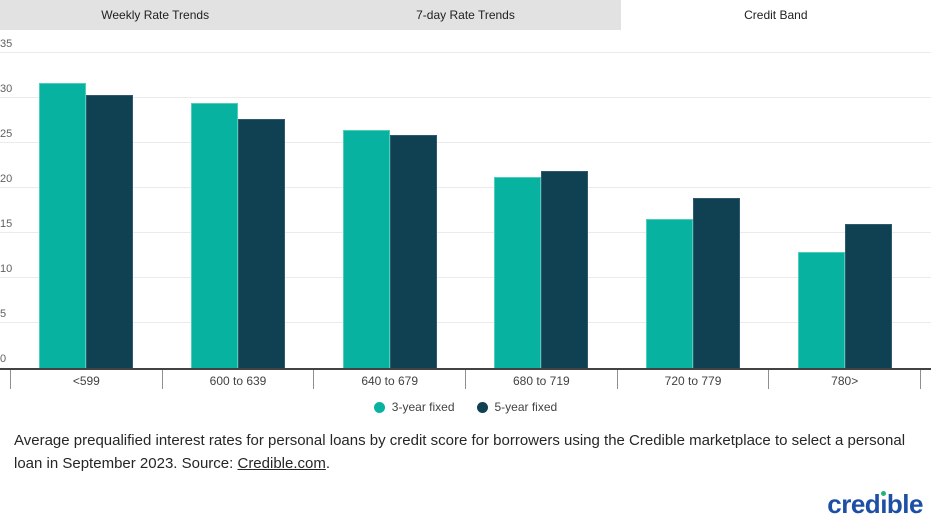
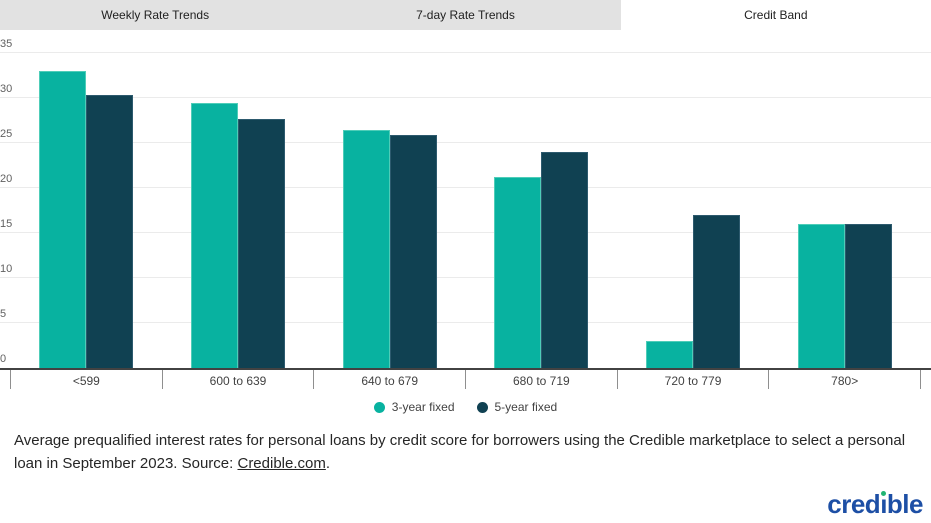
3-year fixed/<599: 32 -> 33
5-year fixed/680 to 719: 22 -> 24
3-year fixed/720 to 779: 16 -> 3
5-year fixed/720 to 779: 19 -> 17
3-year fixed/780>: 13 -> 16
